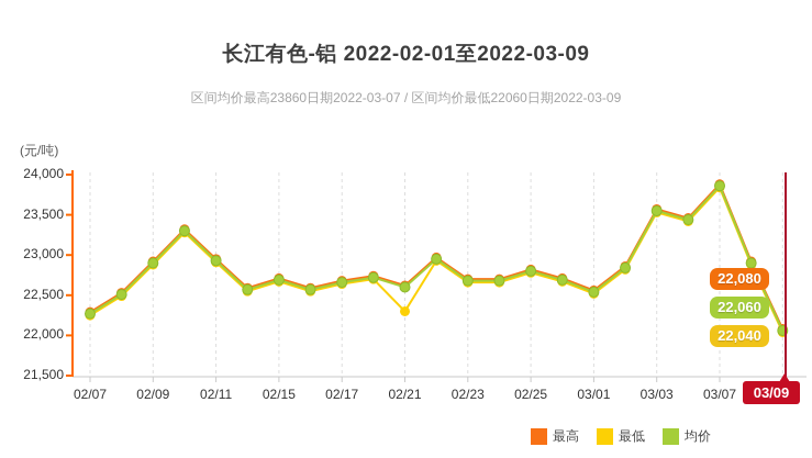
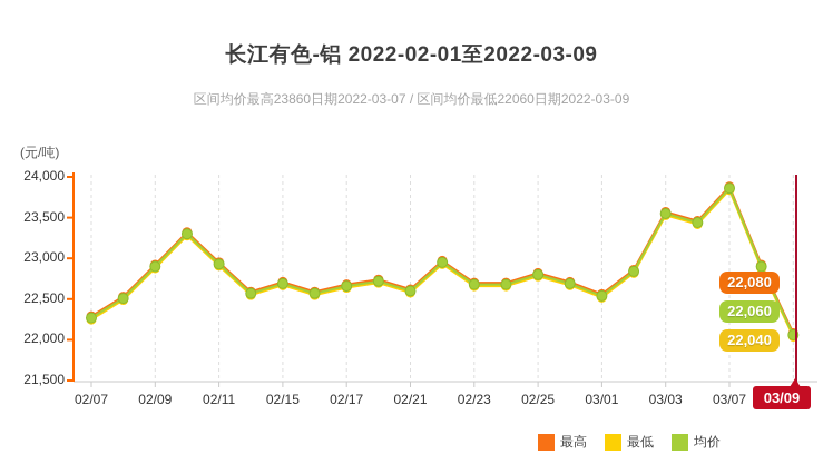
最低/02/21: 22300 -> 22600
